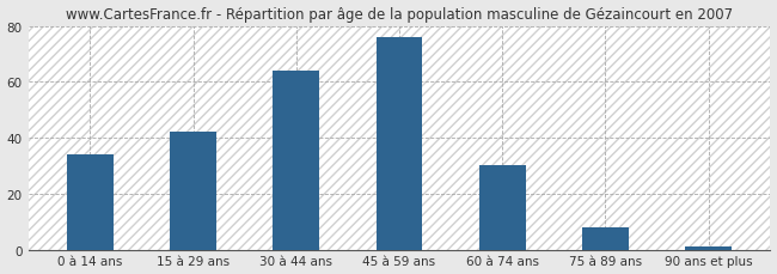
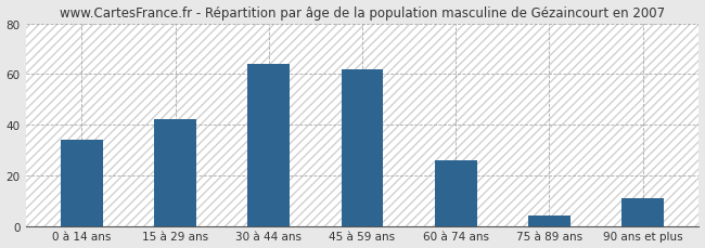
45 à 59 ans: 76 -> 62
60 à 74 ans: 30 -> 26
75 à 89 ans: 8 -> 4
90 ans et plus: 1 -> 11
